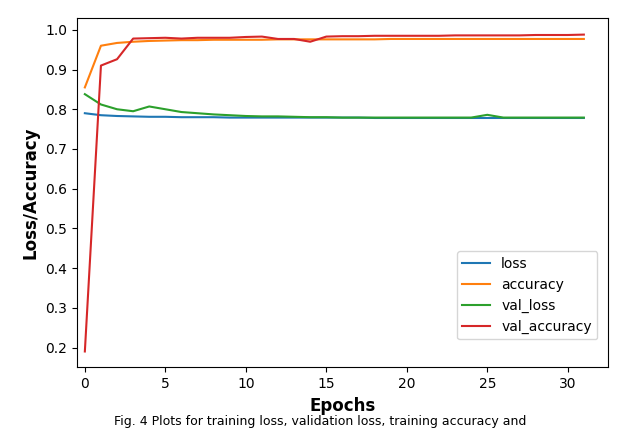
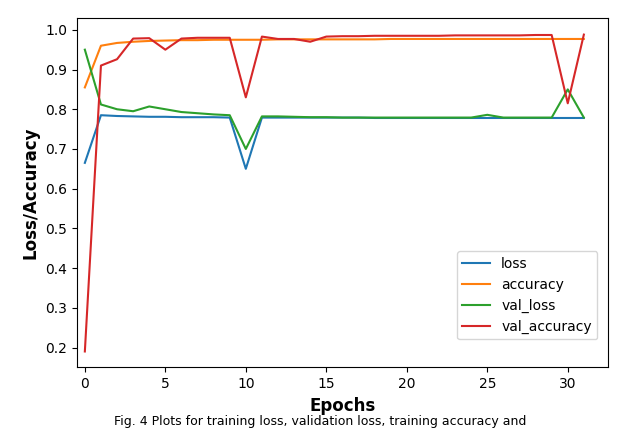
loss/0: 0.790 -> 0.665
val_loss/0: 0.838 -> 0.950
val_accuracy/5: 0.980 -> 0.950
loss/10: 0.779 -> 0.650
val_loss/10: 0.783 -> 0.700
val_accuracy/10: 0.982 -> 0.830
val_loss/30: 0.779 -> 0.850
val_accuracy/30: 0.987 -> 0.815
